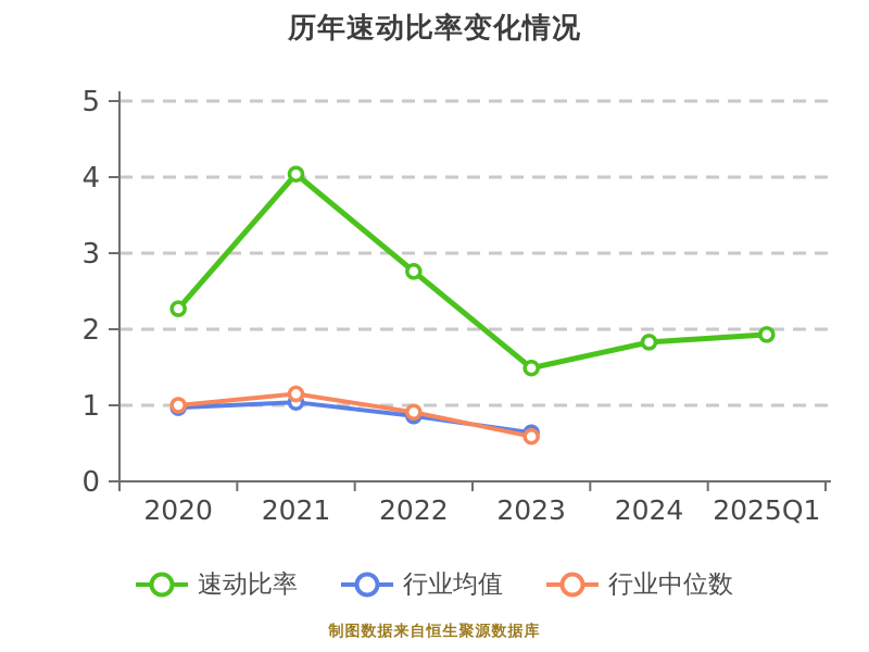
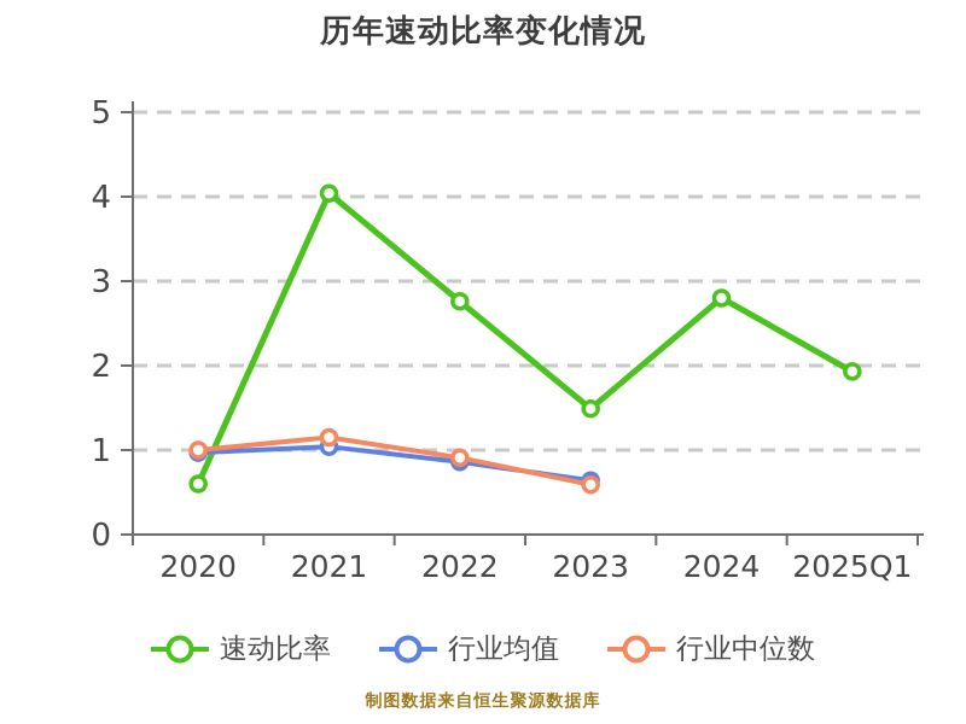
速动比率/2020: 2.3 -> 0.6
速动比率/2024: 1.8 -> 2.8
